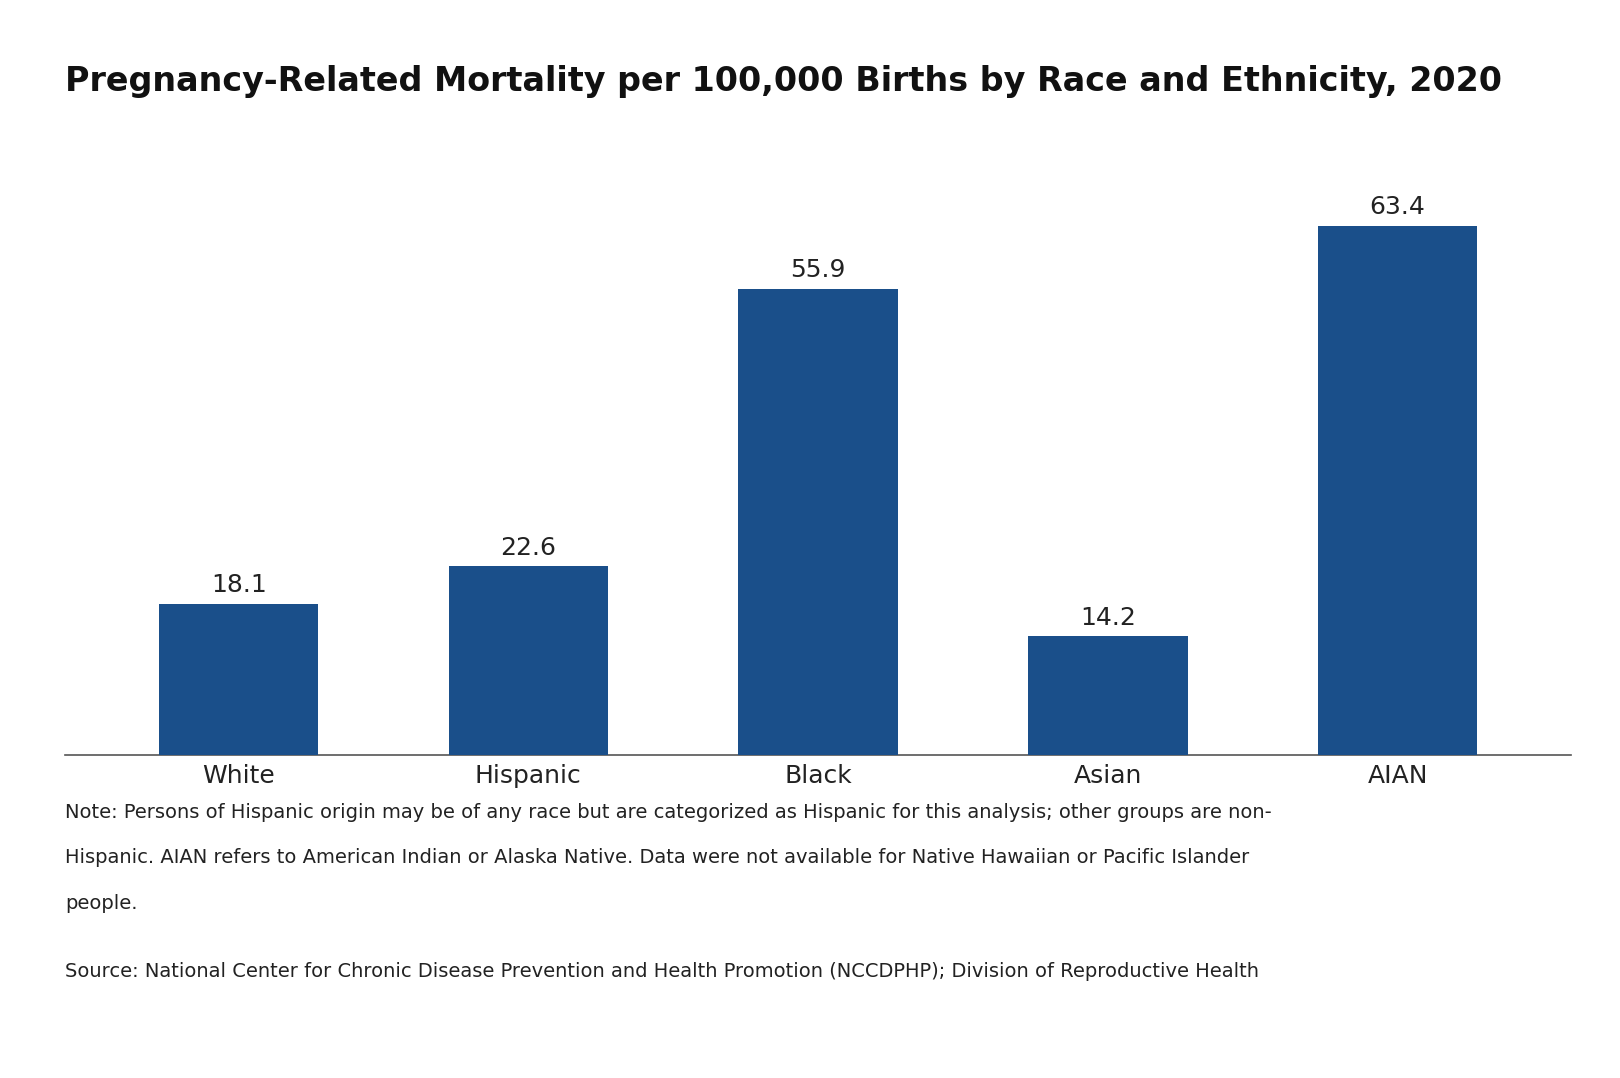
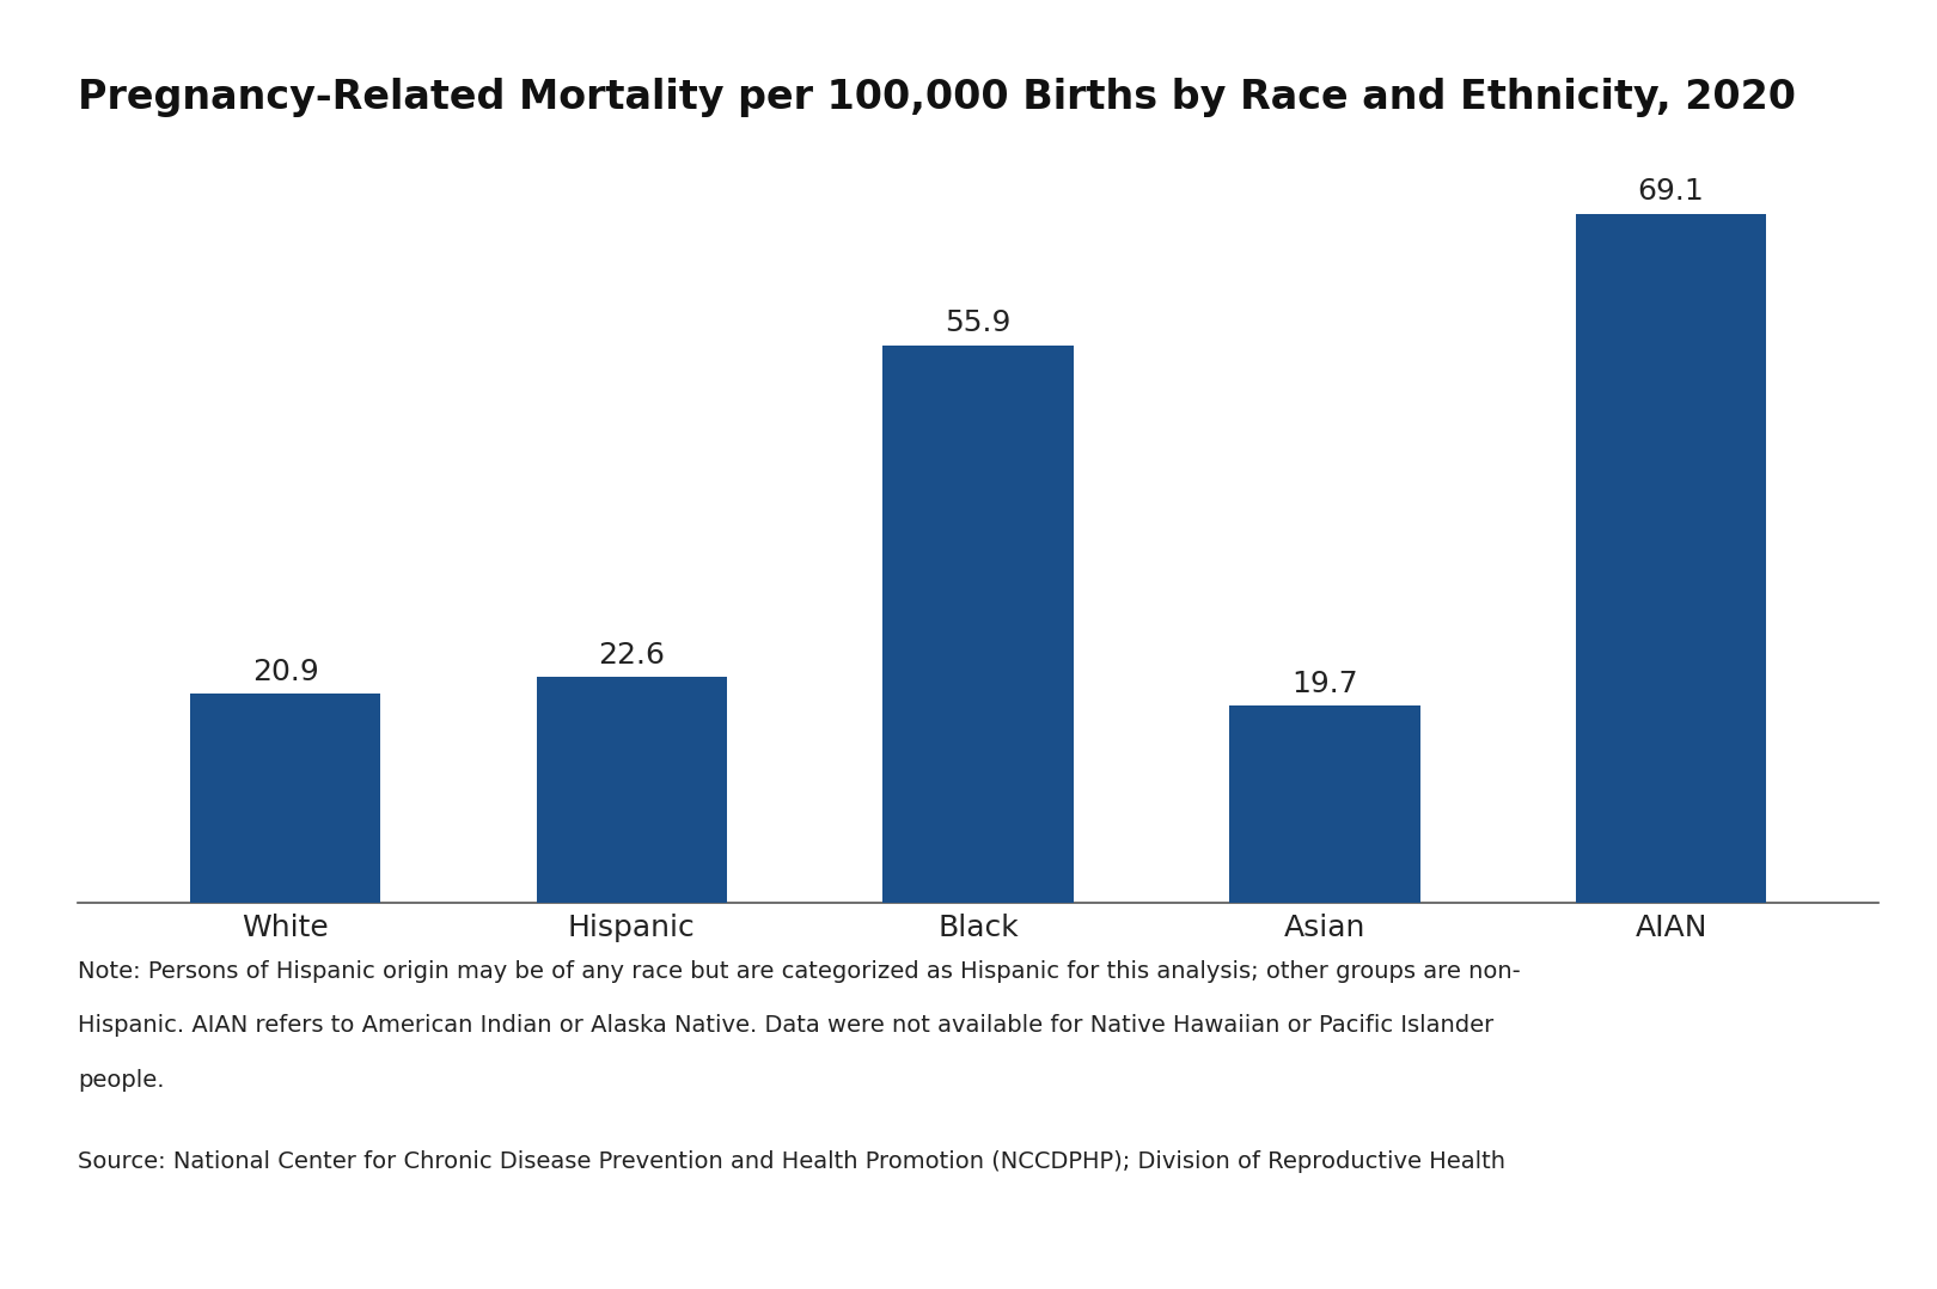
White: 18.1 -> 20.9
Asian: 14.2 -> 19.7
AIAN: 63.4 -> 69.1
